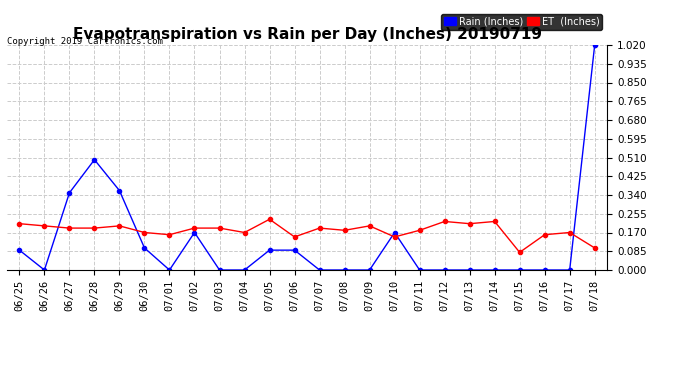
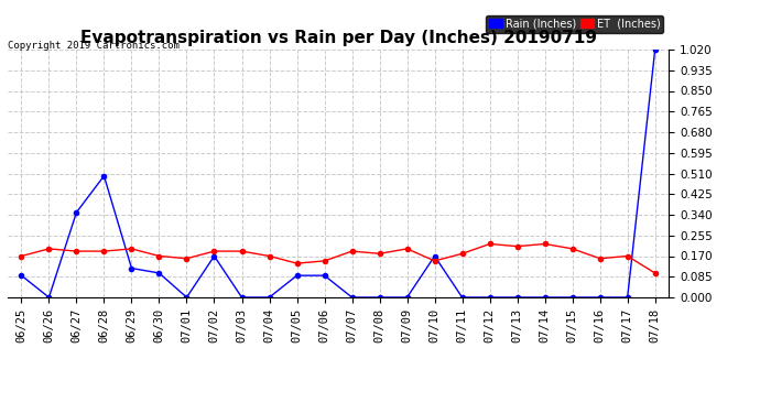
ET (Inches)/06/25: 0.21 -> 0.17
Rain (Inches)/06/29: 0.36 -> 0.12
ET (Inches)/07/05: 0.23 -> 0.14
ET (Inches)/07/15: 0.08 -> 0.20
